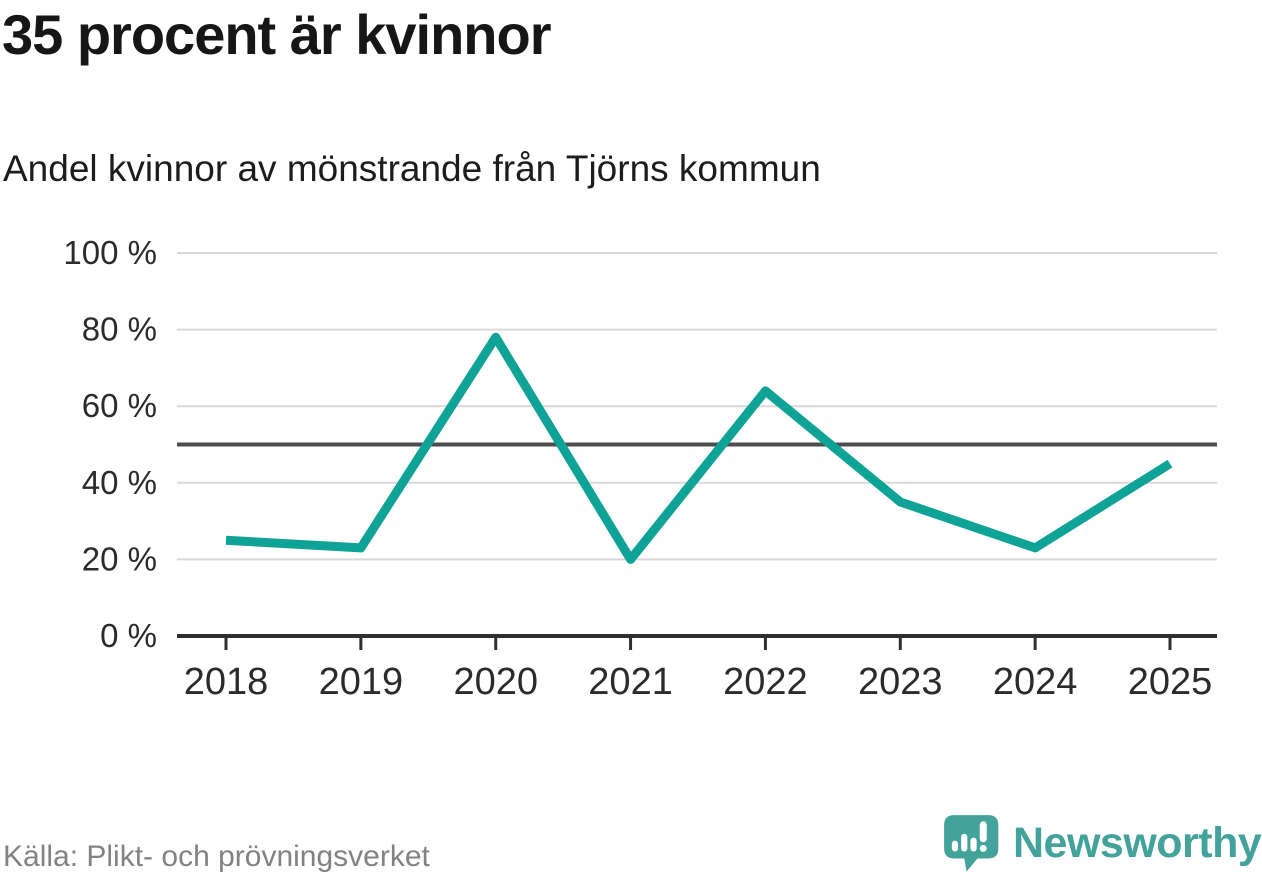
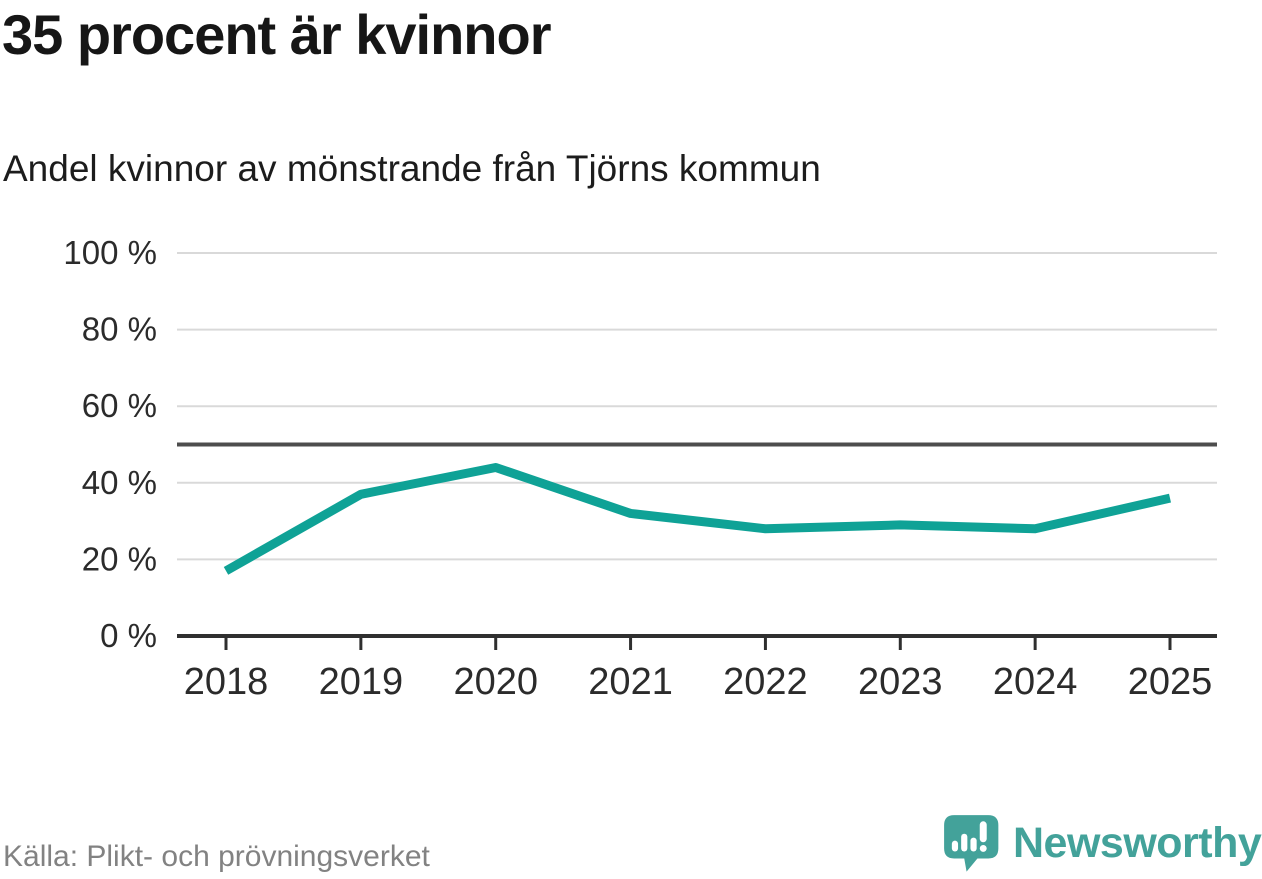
2018: 25% -> 17%
2019: 23% -> 37%
2020: 78% -> 44%
2021: 20% -> 32%
2022: 64% -> 28%
2023: 35% -> 29%
2024: 23% -> 28%
2025: 45% -> 36%
